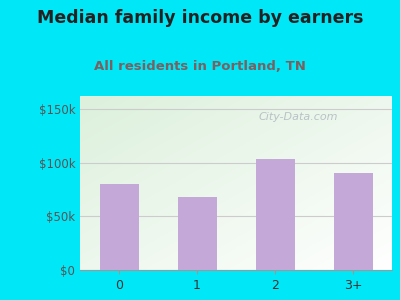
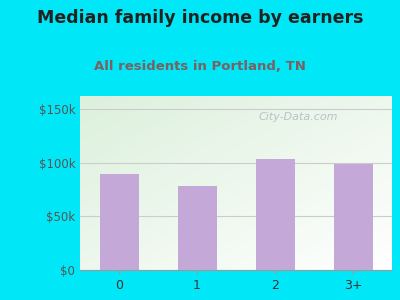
0: $80k -> $89k
1: $68k -> $78k
3+: $90k -> $99k
